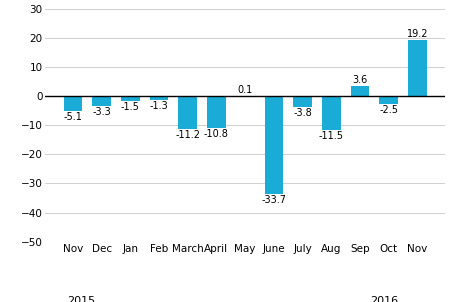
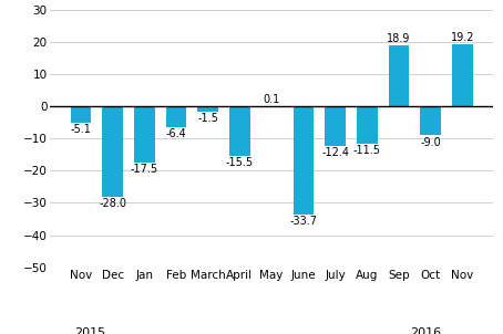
Dec: -3.3 -> -28.0
Jan: -1.5 -> -17.5
Feb: -1.3 -> -6.4
March: -11.2 -> -1.5
April: -10.8 -> -15.5
July: -3.8 -> -12.4
Sep: 3.6 -> 18.9
Oct: -2.5 -> -9.0
